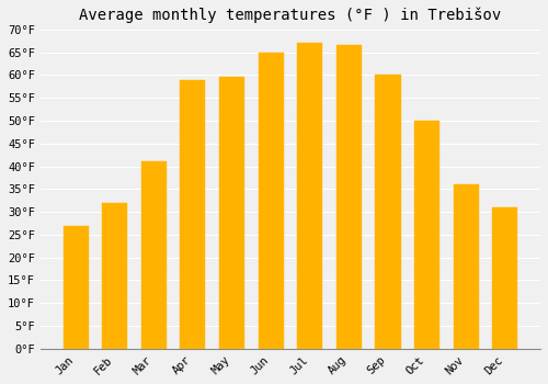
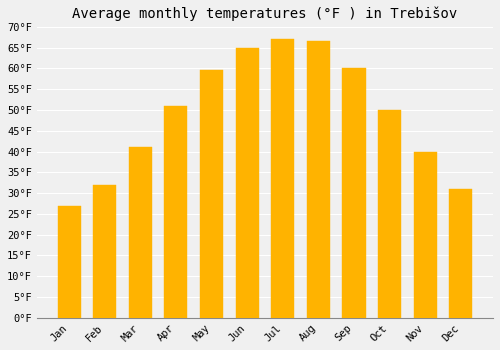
Apr: 59.0°F -> 51.0°F
Nov: 36.0°F -> 40.0°F
